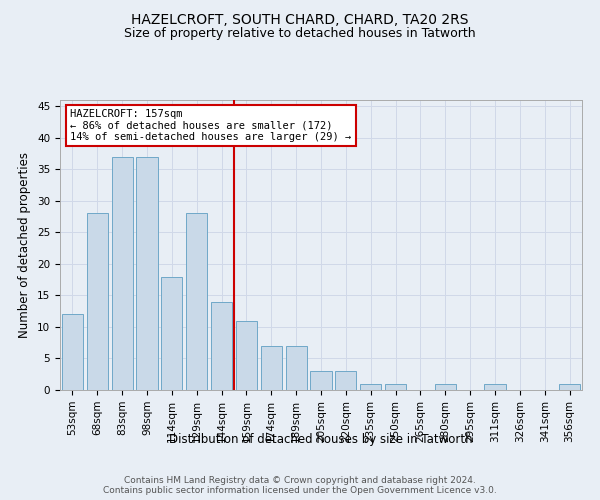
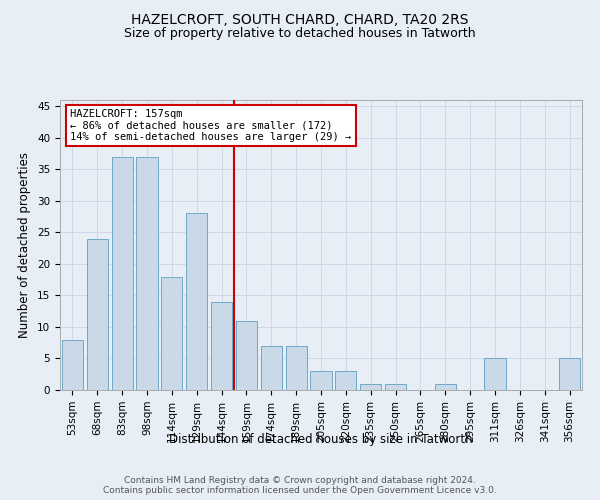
53sqm: 12 -> 8
68sqm: 28 -> 24
311sqm: 1 -> 5
356sqm: 1 -> 5
